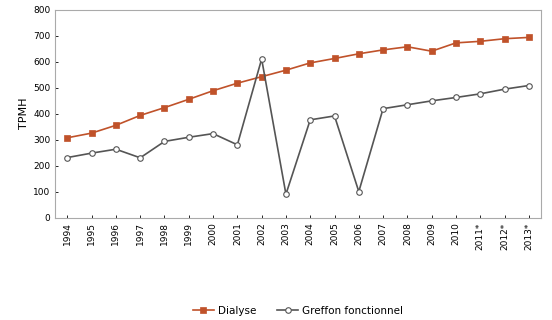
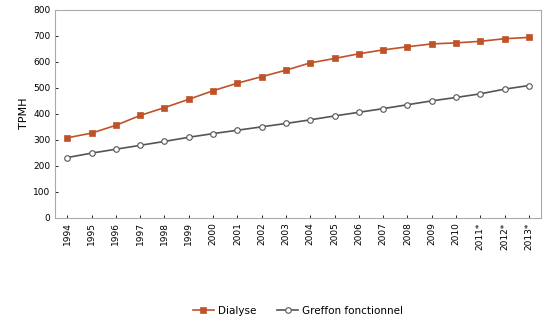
Greffon fonctionnel/1997: 230 -> 278
Greffon fonctionnel/2001: 280 -> 336
Greffon fonctionnel/2002: 610 -> 349
Greffon fonctionnel/2003: 90 -> 362
Greffon fonctionnel/2006: 100 -> 405
Dialyse/2009: 640 -> 668
